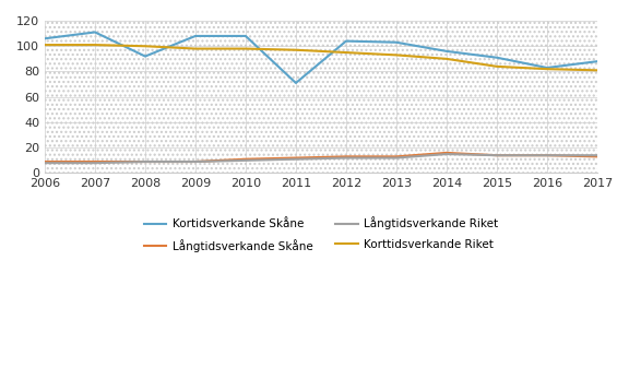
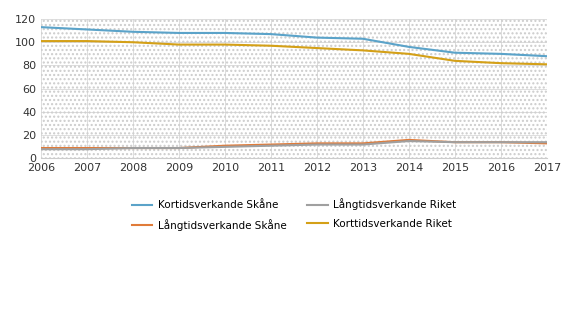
Kortidsverkande Skåne/2006: 106 -> 113
Kortidsverkande Skåne/2008: 92 -> 109
Kortidsverkande Skåne/2011: 71 -> 107
Kortidsverkande Skåne/2016: 83 -> 90
